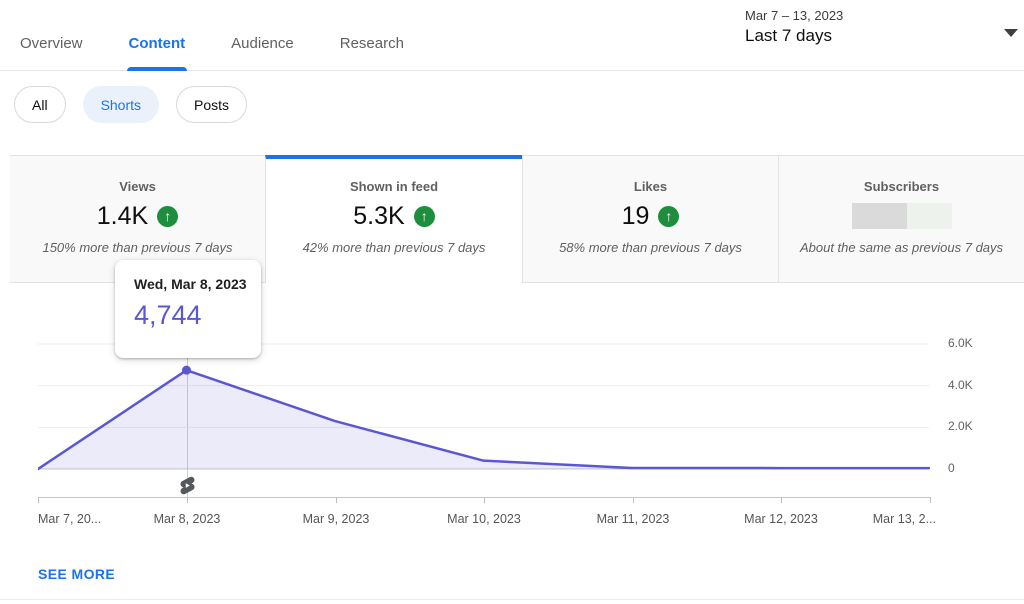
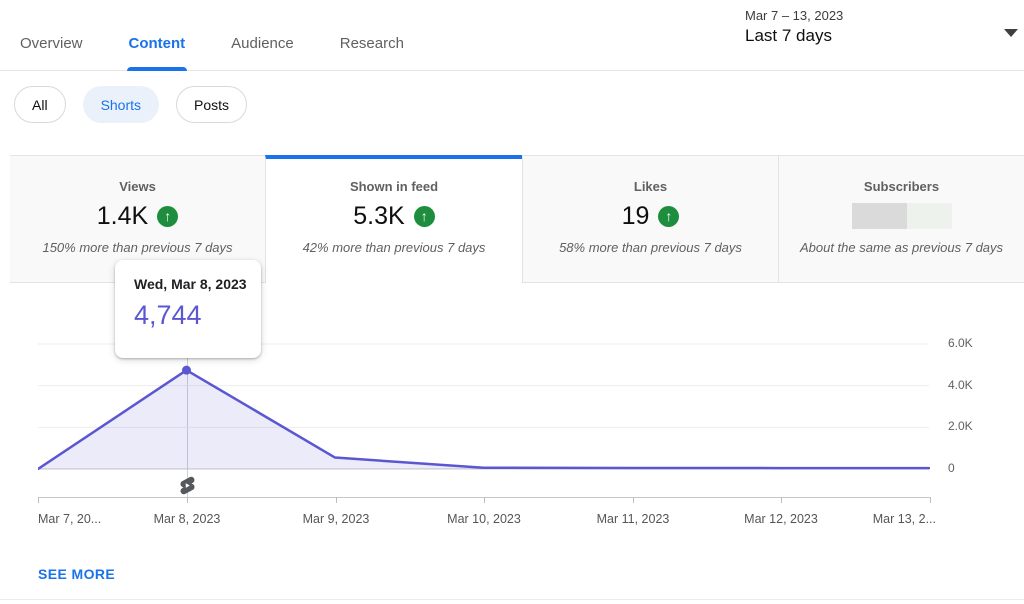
Mar 9, 2023: 2.3K -> 0.6K
Mar 10, 2023: 0.4K -> 0.1K
